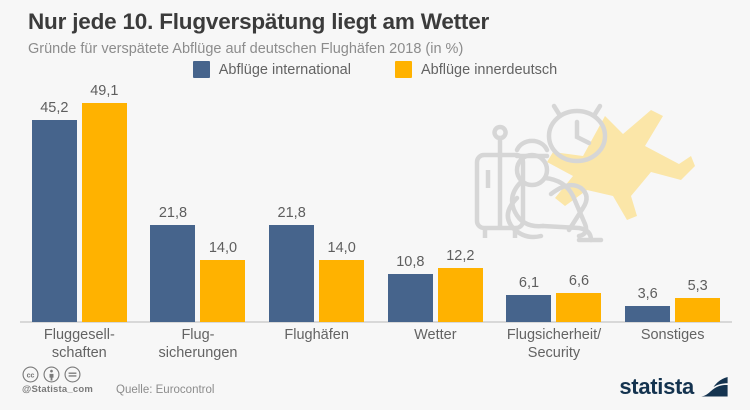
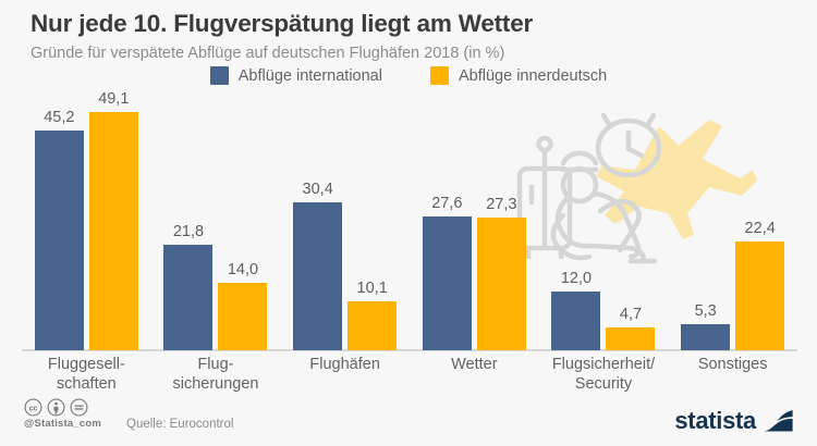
Abflüge international/Flughäfen: 21,8 -> 30,4
Abflüge innerdeutsch/Flughäfen: 14,0 -> 10,1
Abflüge international/Wetter: 10,8 -> 27,6
Abflüge innerdeutsch/Wetter: 12,2 -> 27,3
Abflüge international/Flugsicherheit/Security: 6,1 -> 12,0
Abflüge innerdeutsch/Flugsicherheit/Security: 6,6 -> 4,7
Abflüge international/Sonstiges: 3,6 -> 5,3
Abflüge innerdeutsch/Sonstiges: 5,3 -> 22,4
